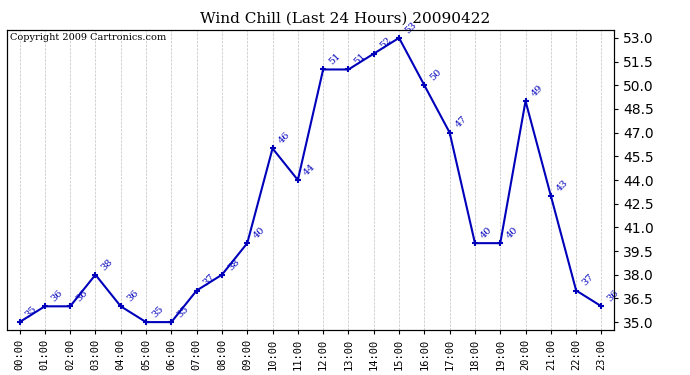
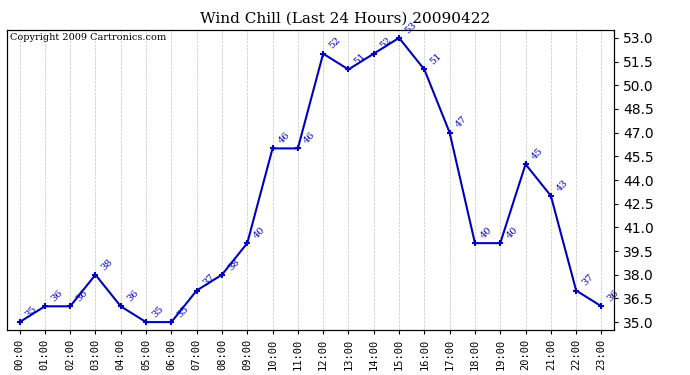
11:00: 44 -> 46
12:00: 51 -> 52
16:00: 50 -> 51
20:00: 49 -> 45
